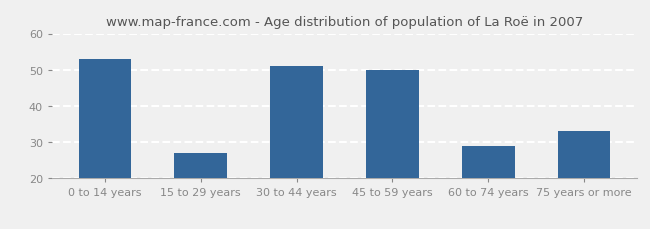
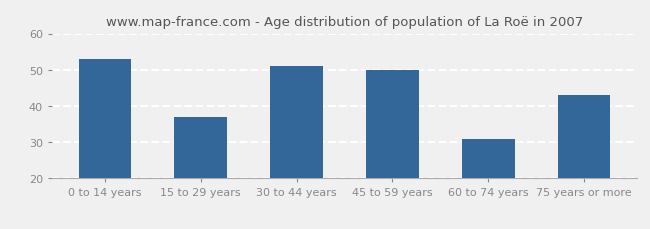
15 to 29 years: 27 -> 37
60 to 74 years: 29 -> 31
75 years or more: 33 -> 43
